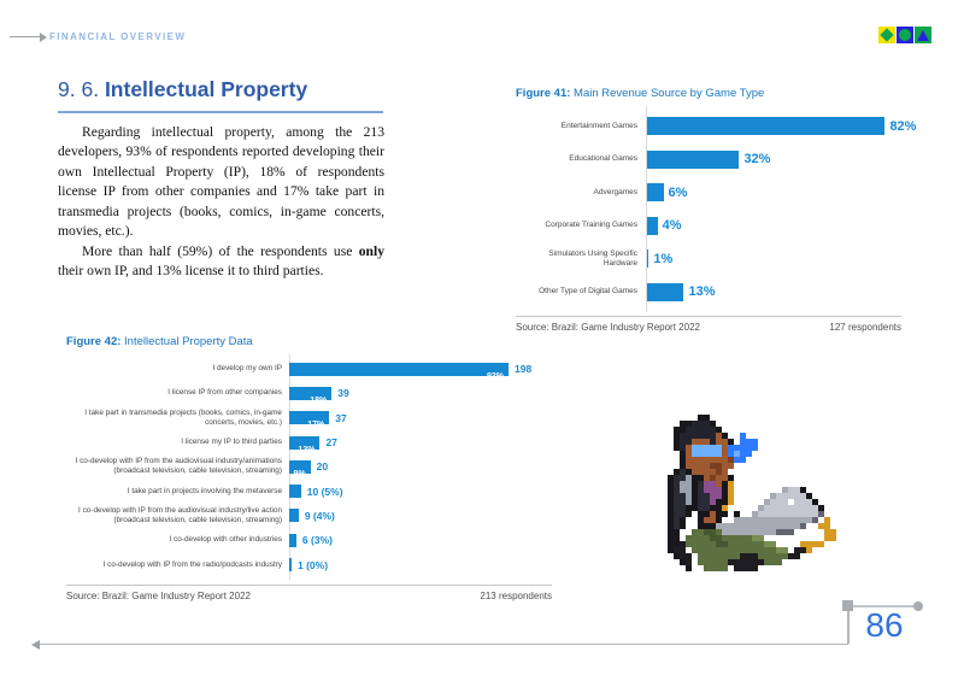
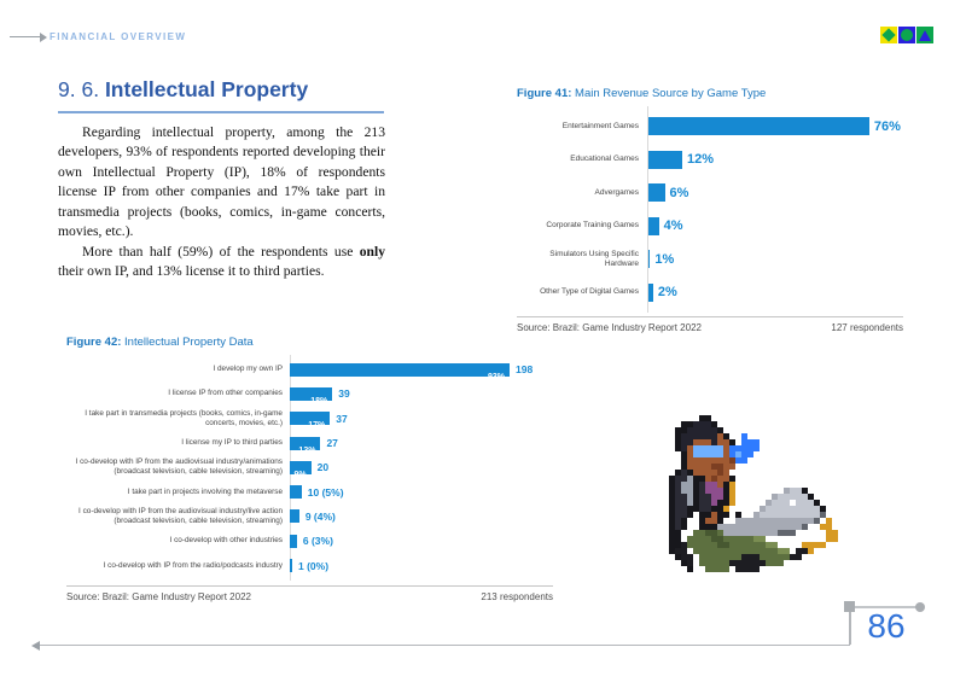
Main Revenue Source by Game Type/Entertainment Games: 82% -> 76%
Main Revenue Source by Game Type/Educational Games: 32% -> 12%
Main Revenue Source by Game Type/Other Type of Digital Games: 13% -> 2%
